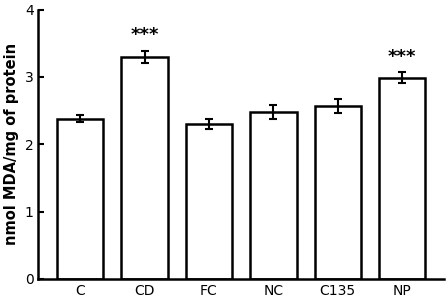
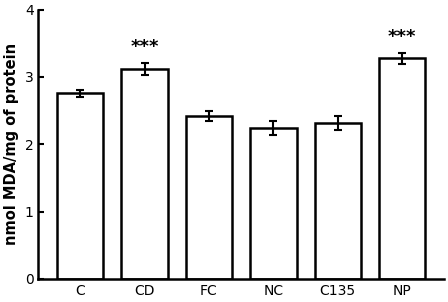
C: 2.38 -> 2.76
CD: 3.30 -> 3.12
FC: 2.30 -> 2.42
NC: 2.48 -> 2.24
C135: 2.57 -> 2.32
NP: 2.99 -> 3.28
